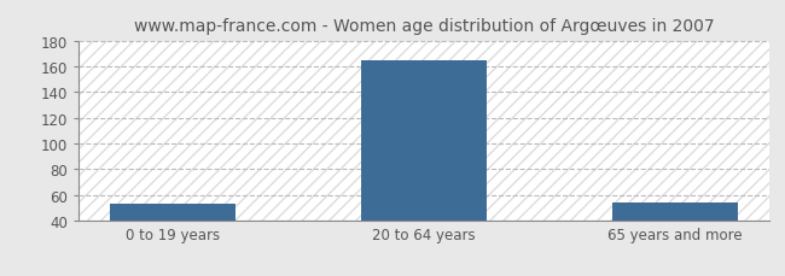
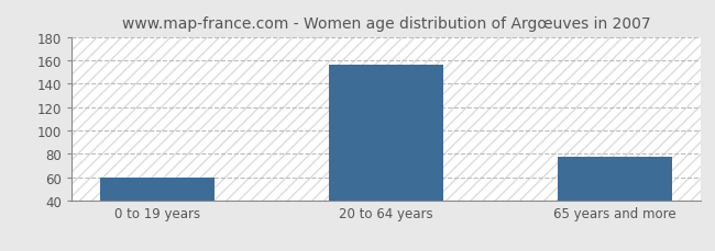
0 to 19 years: 53 -> 60
20 to 64 years: 165 -> 156
65 years and more: 54 -> 77
